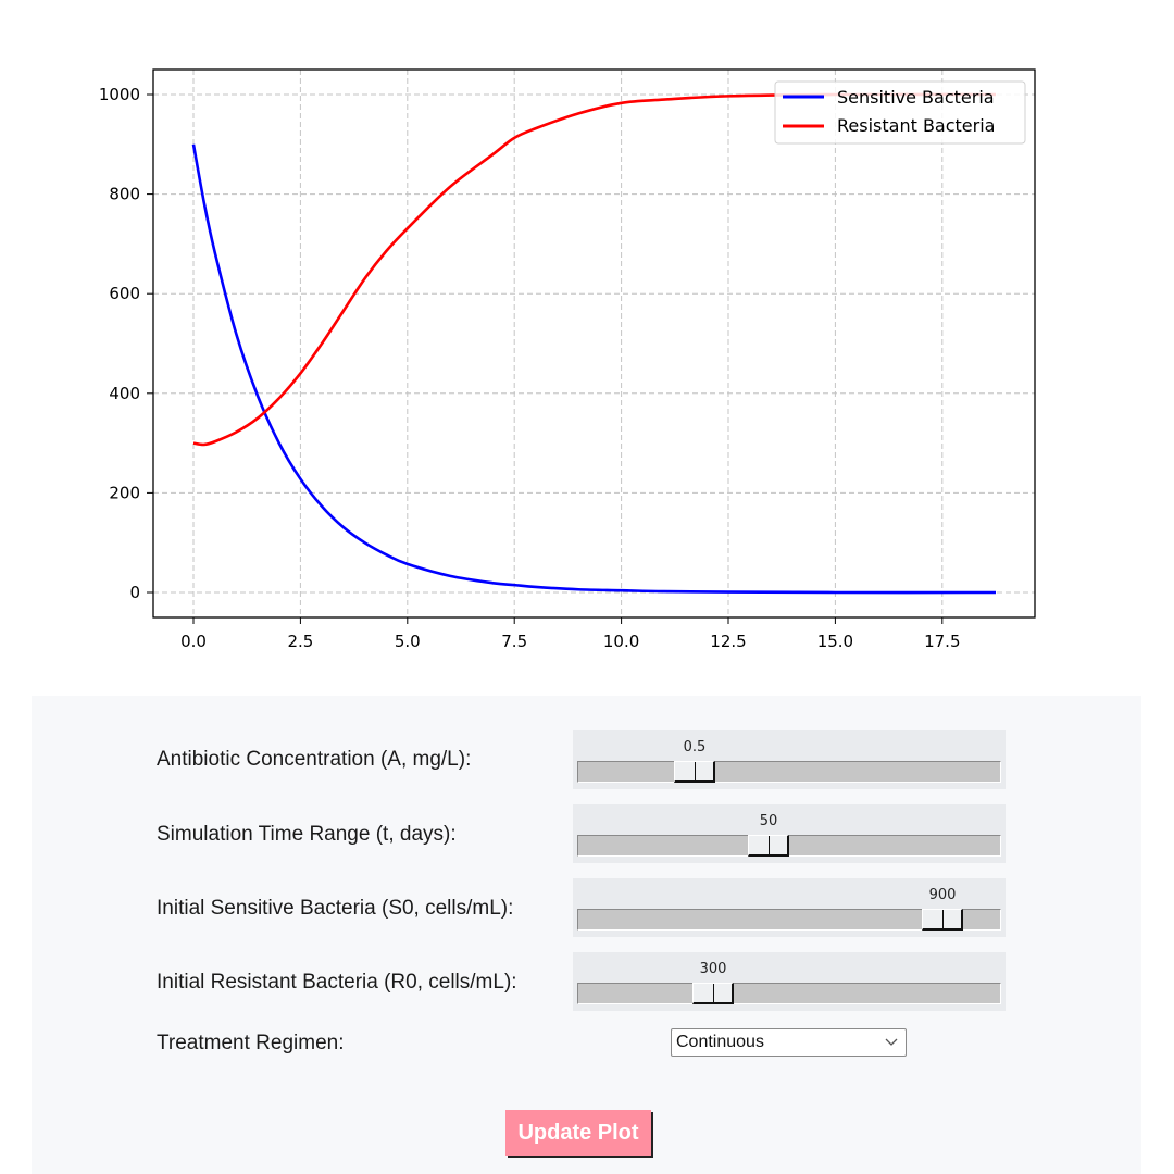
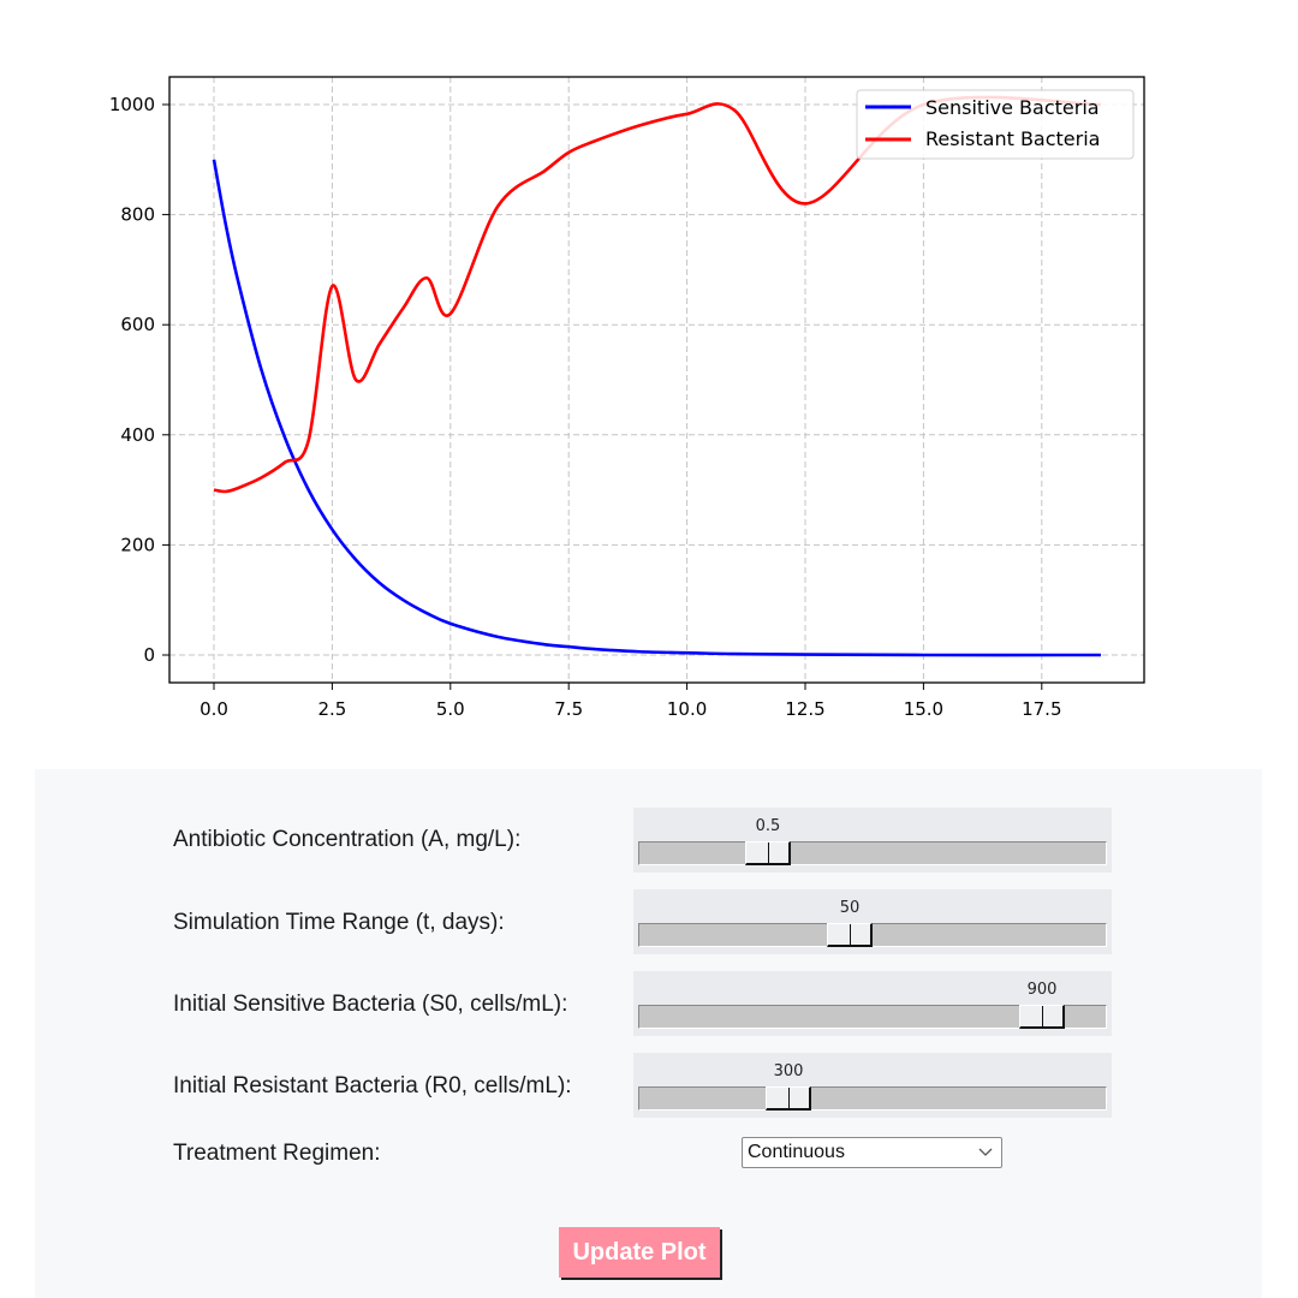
Resistant Bacteria/2.5: 440 -> 670
Resistant Bacteria/5.0: 730 -> 620
Resistant Bacteria/12.5: 1000 -> 820
